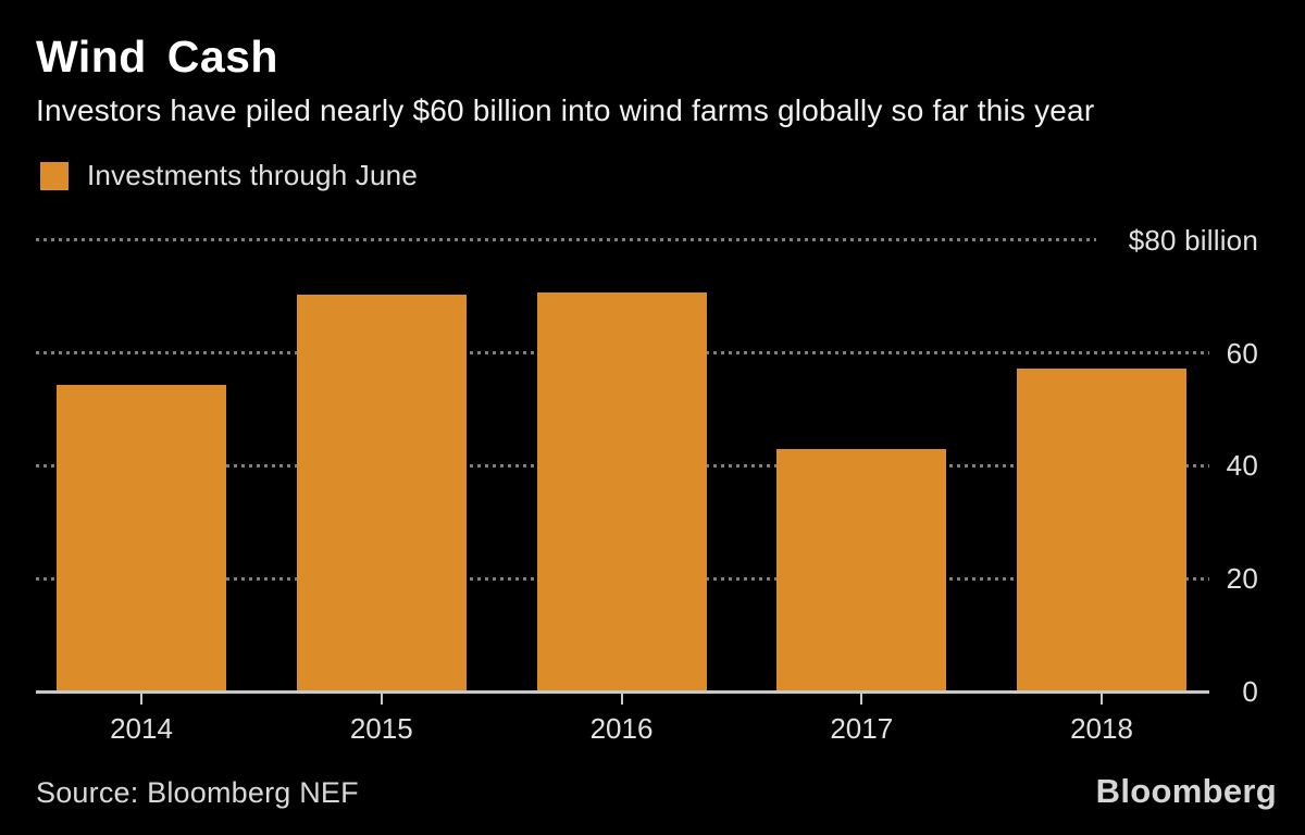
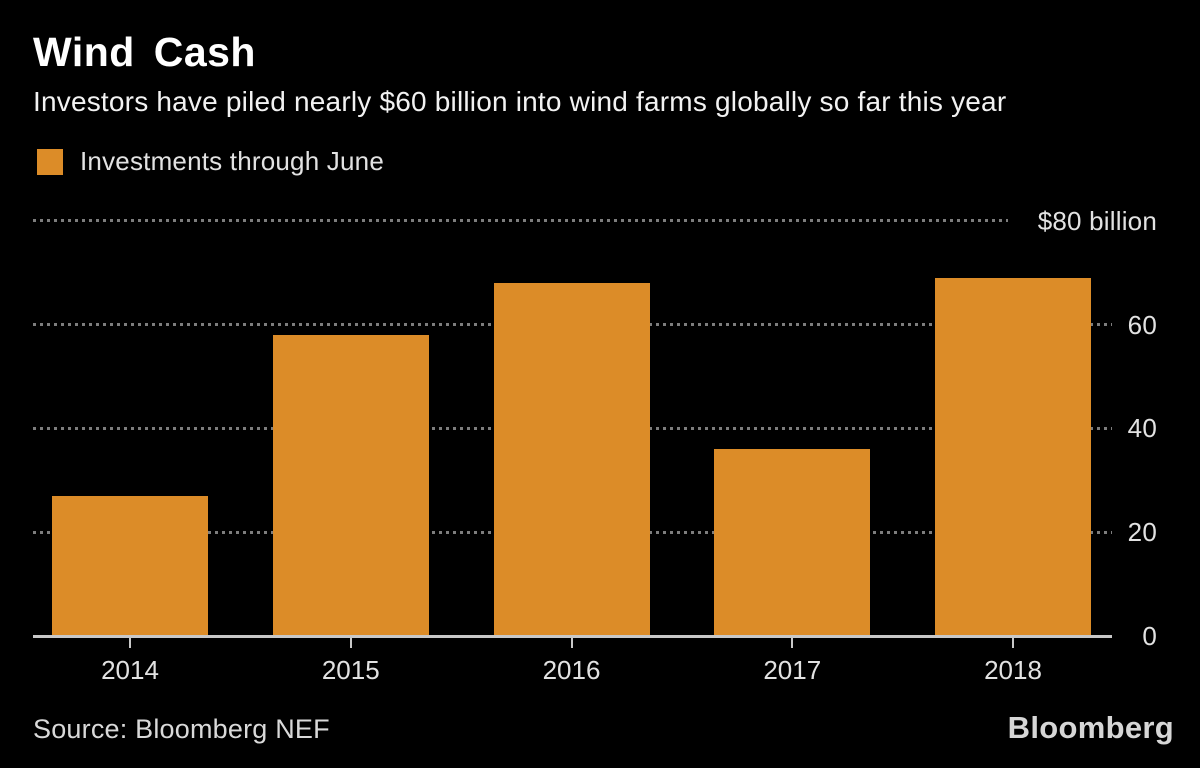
2014: 54 -> 27
2015: 70 -> 58
2016: 71 -> 68
2017: 43 -> 36
2018: 57 -> 69
